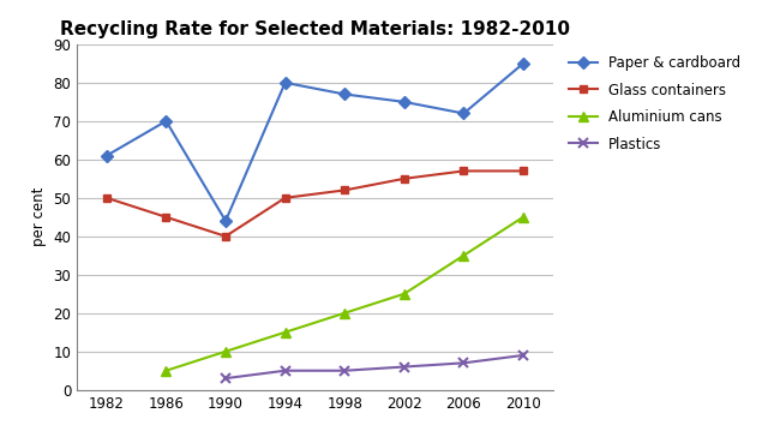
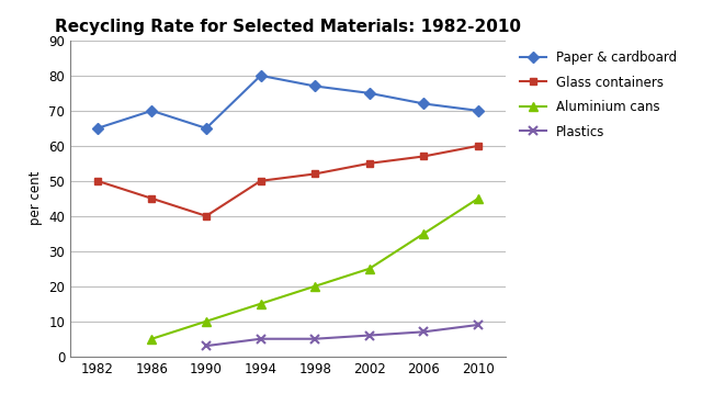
Paper & cardboard/1982: 61 -> 65
Paper & cardboard/1990: 44 -> 65
Paper & cardboard/2010: 85 -> 70
Glass containers/2010: 57 -> 60
